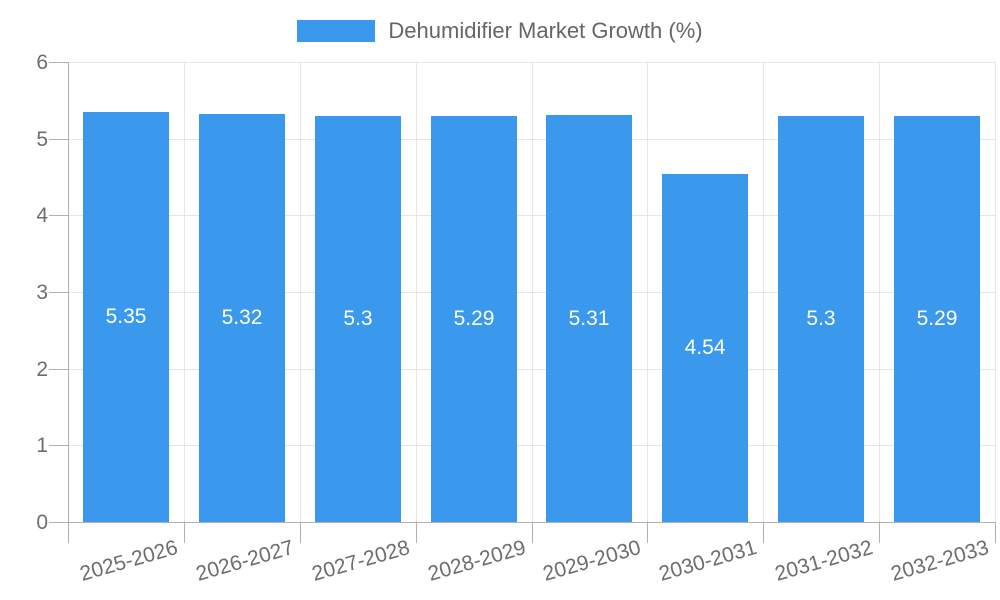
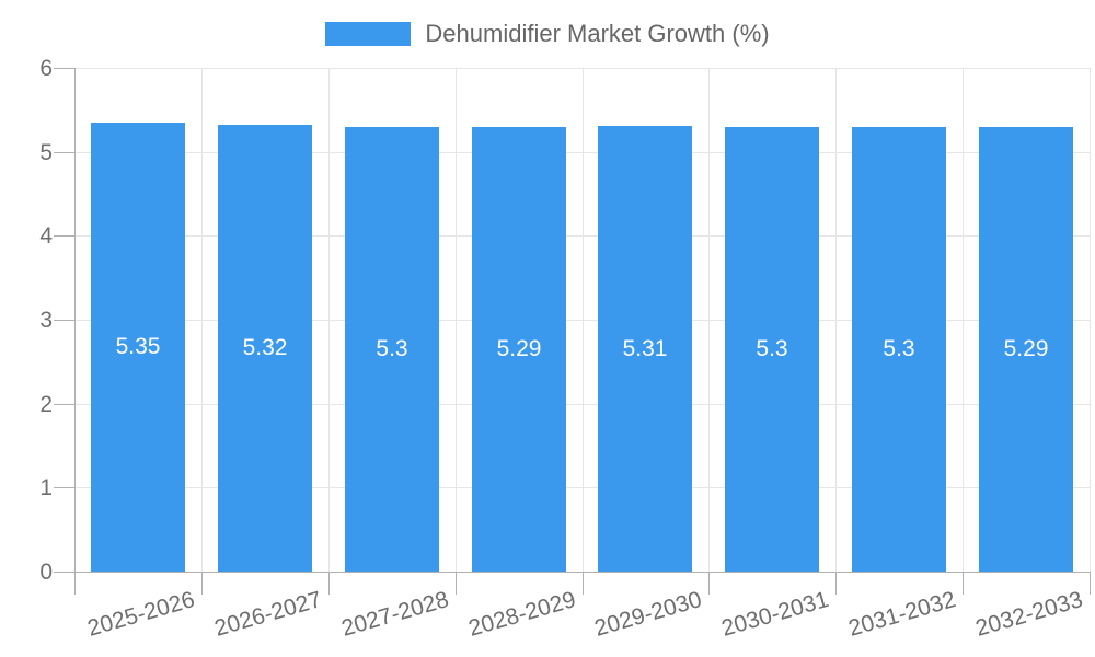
2030-2031: 4.54 -> 5.3
